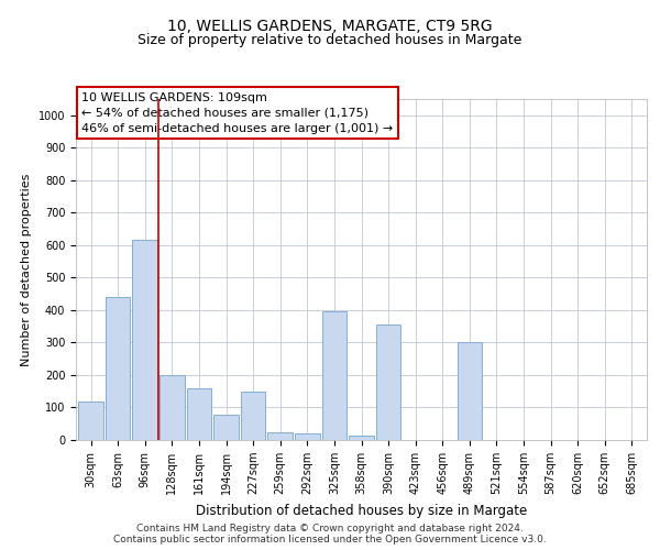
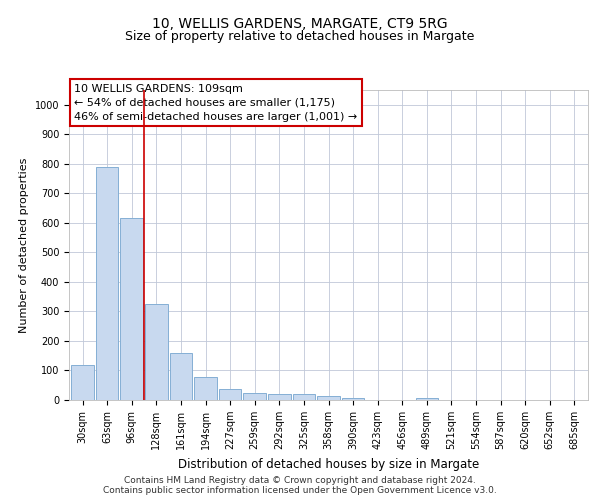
63sqm: 440 -> 790
128sqm: 200 -> 325
227sqm: 150 -> 37
325sqm: 395 -> 20
390sqm: 355 -> 8
489sqm: 300 -> 8
